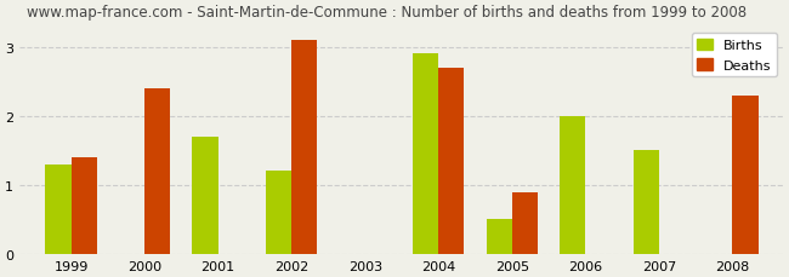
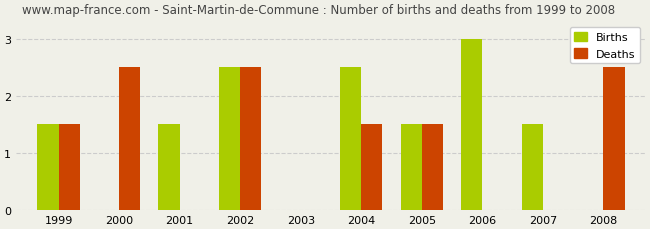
Births/1999: 1.3 -> 1.5
Deaths/1999: 1.4 -> 1.5
Deaths/2000: 2.4 -> 2.5
Births/2001: 1.7 -> 1.5
Births/2002: 1.2 -> 2.5
Deaths/2002: 3.1 -> 2.5
Births/2004: 2.9 -> 2.5
Deaths/2004: 2.7 -> 1.5
Births/2005: 0.5 -> 1.5
Deaths/2005: 0.9 -> 1.5
Births/2006: 2.0 -> 3.0
Deaths/2008: 2.3 -> 2.5
